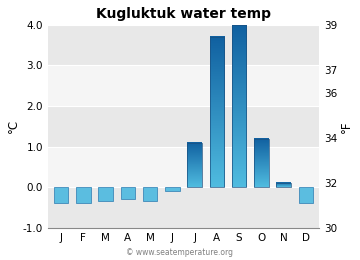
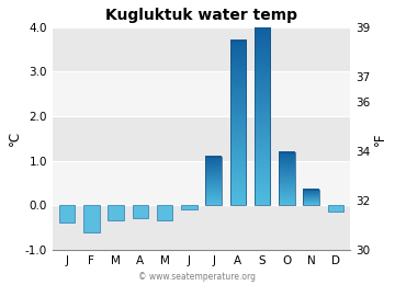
F: -0.40 -> -0.60
N: 0.10 -> 0.35
D: -0.40 -> -0.15
